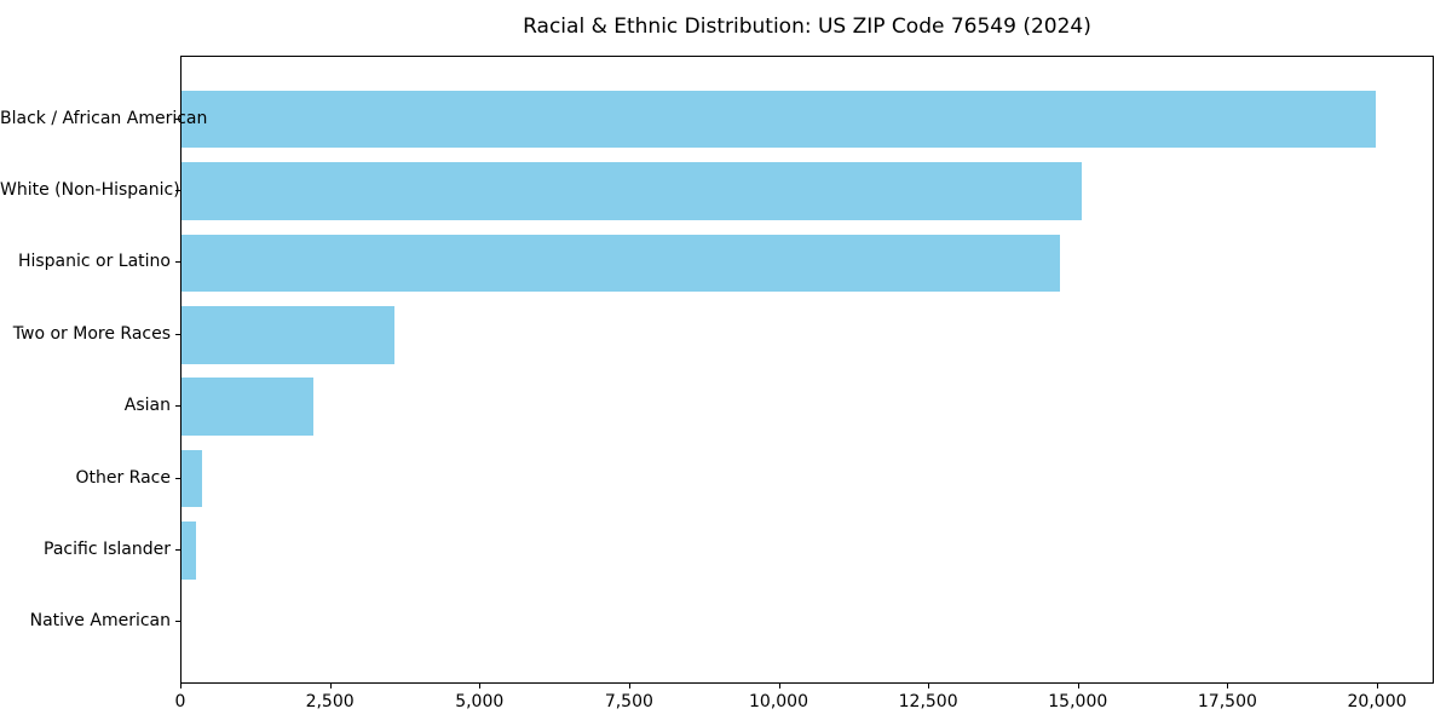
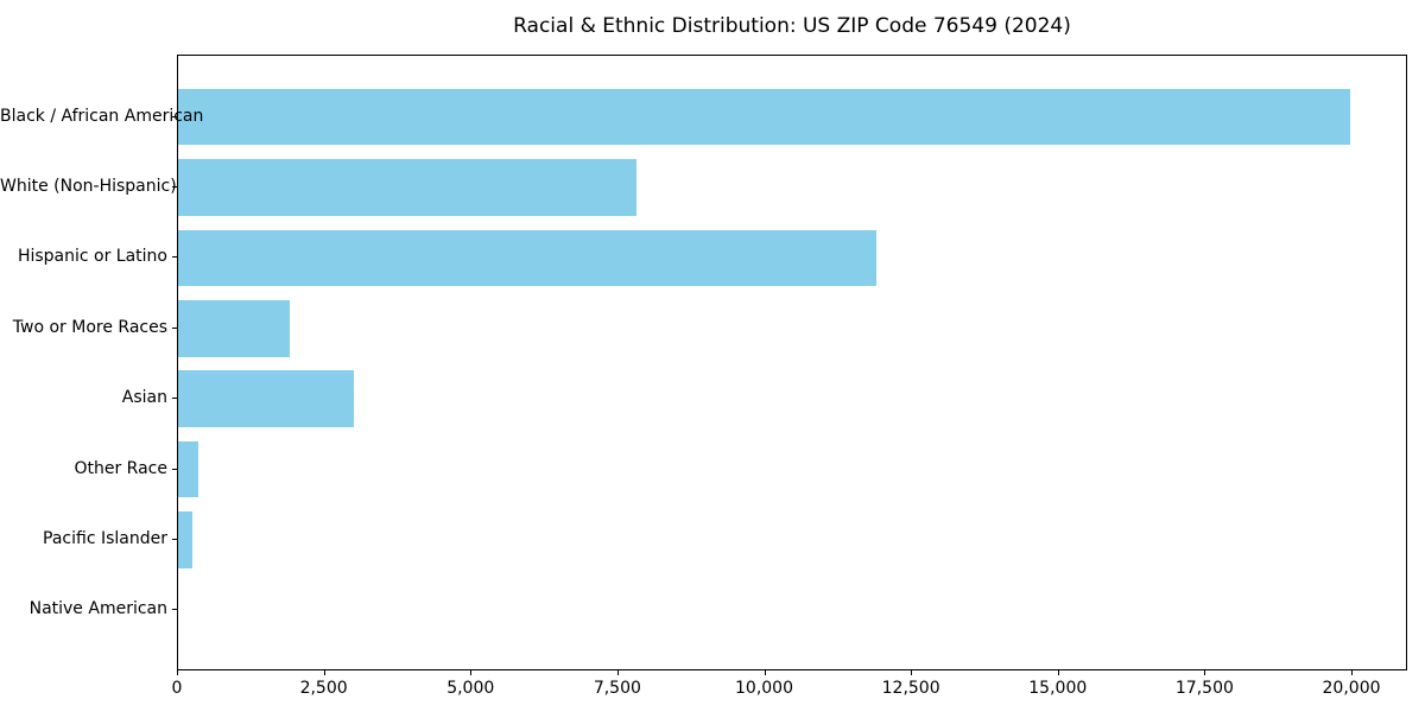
White (Non-Hispanic): 15000 -> 7800
Hispanic or Latino: 14700 -> 11900
Two or More Races: 3600 -> 1900
Asian: 2200 -> 3000
